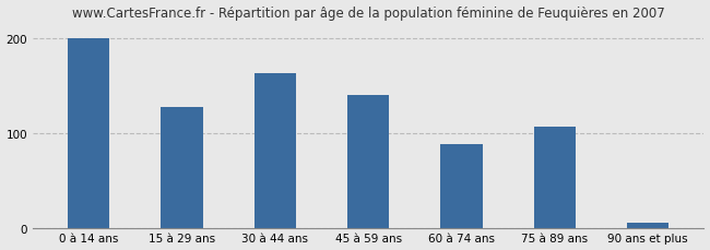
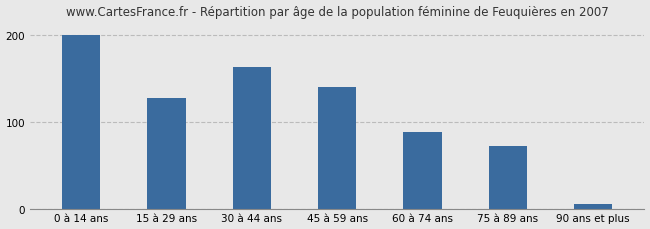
75 à 89 ans: 106 -> 72
